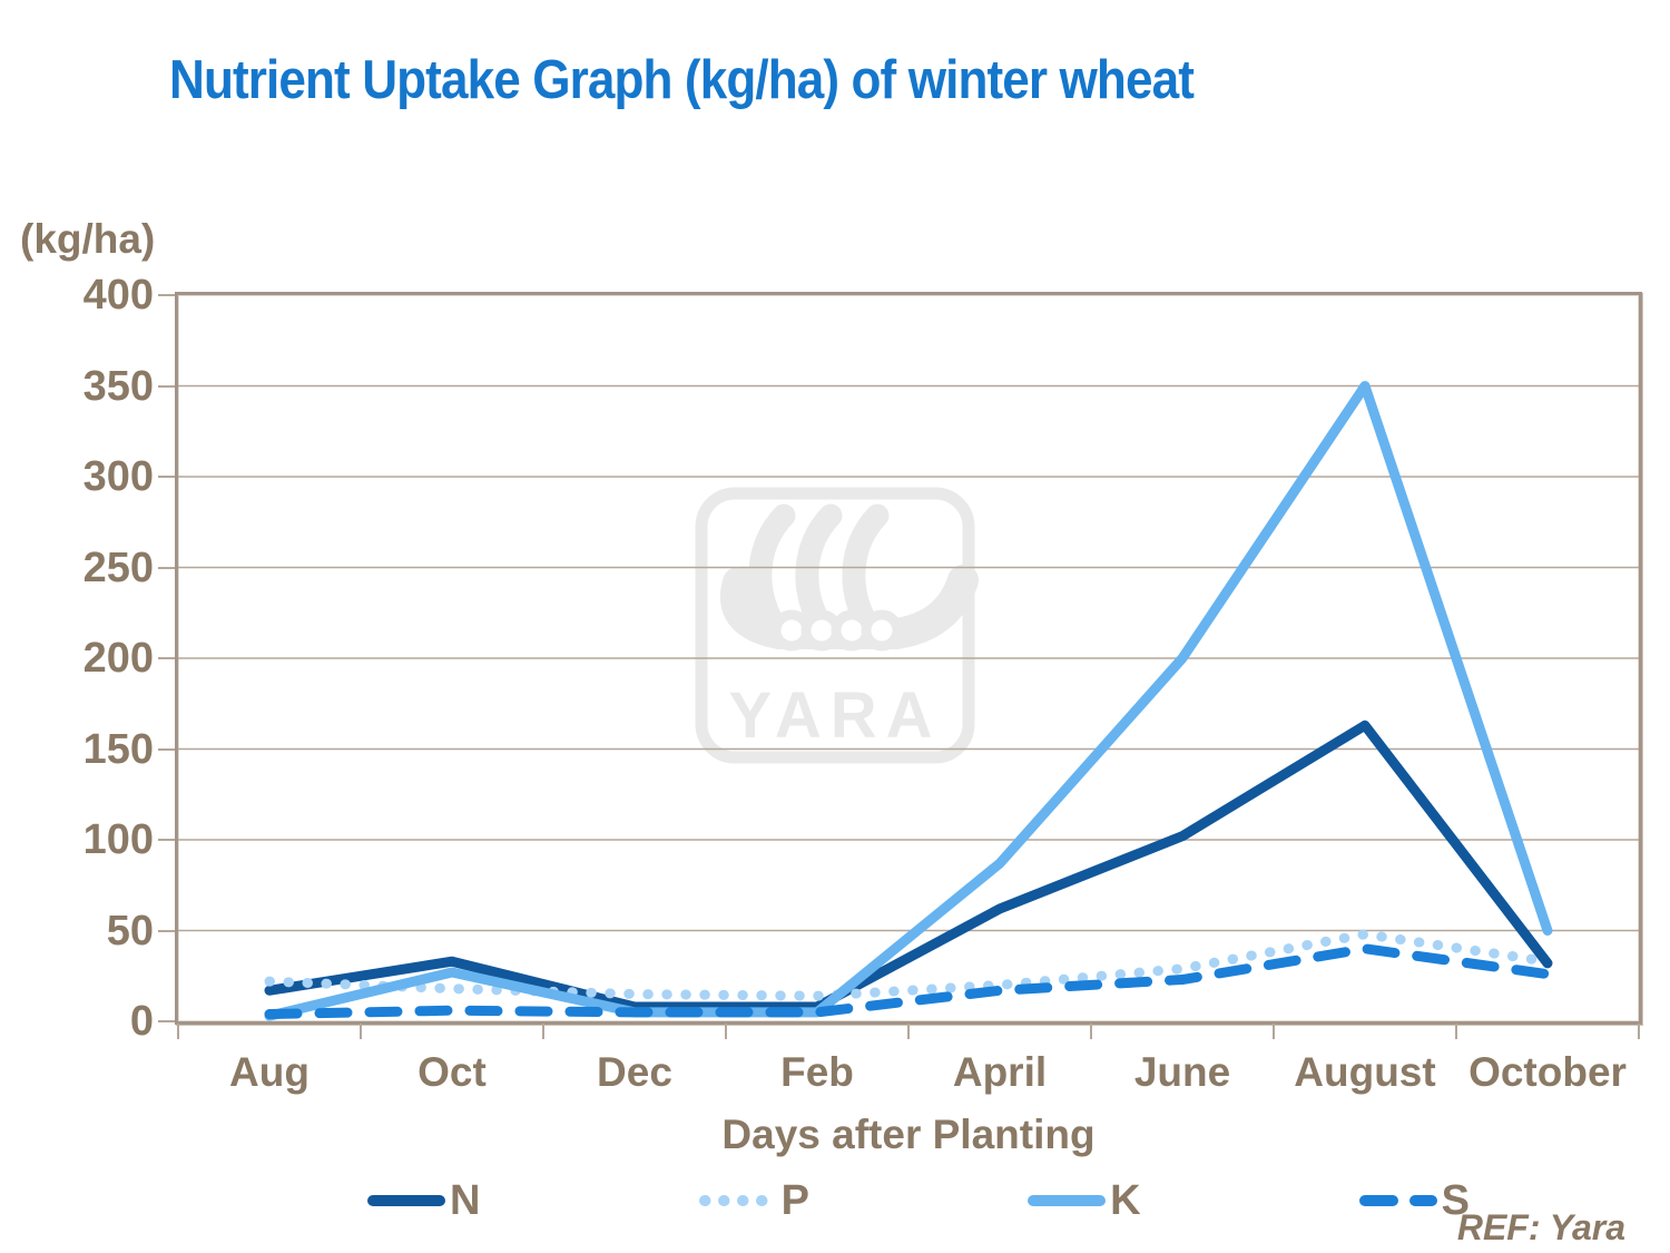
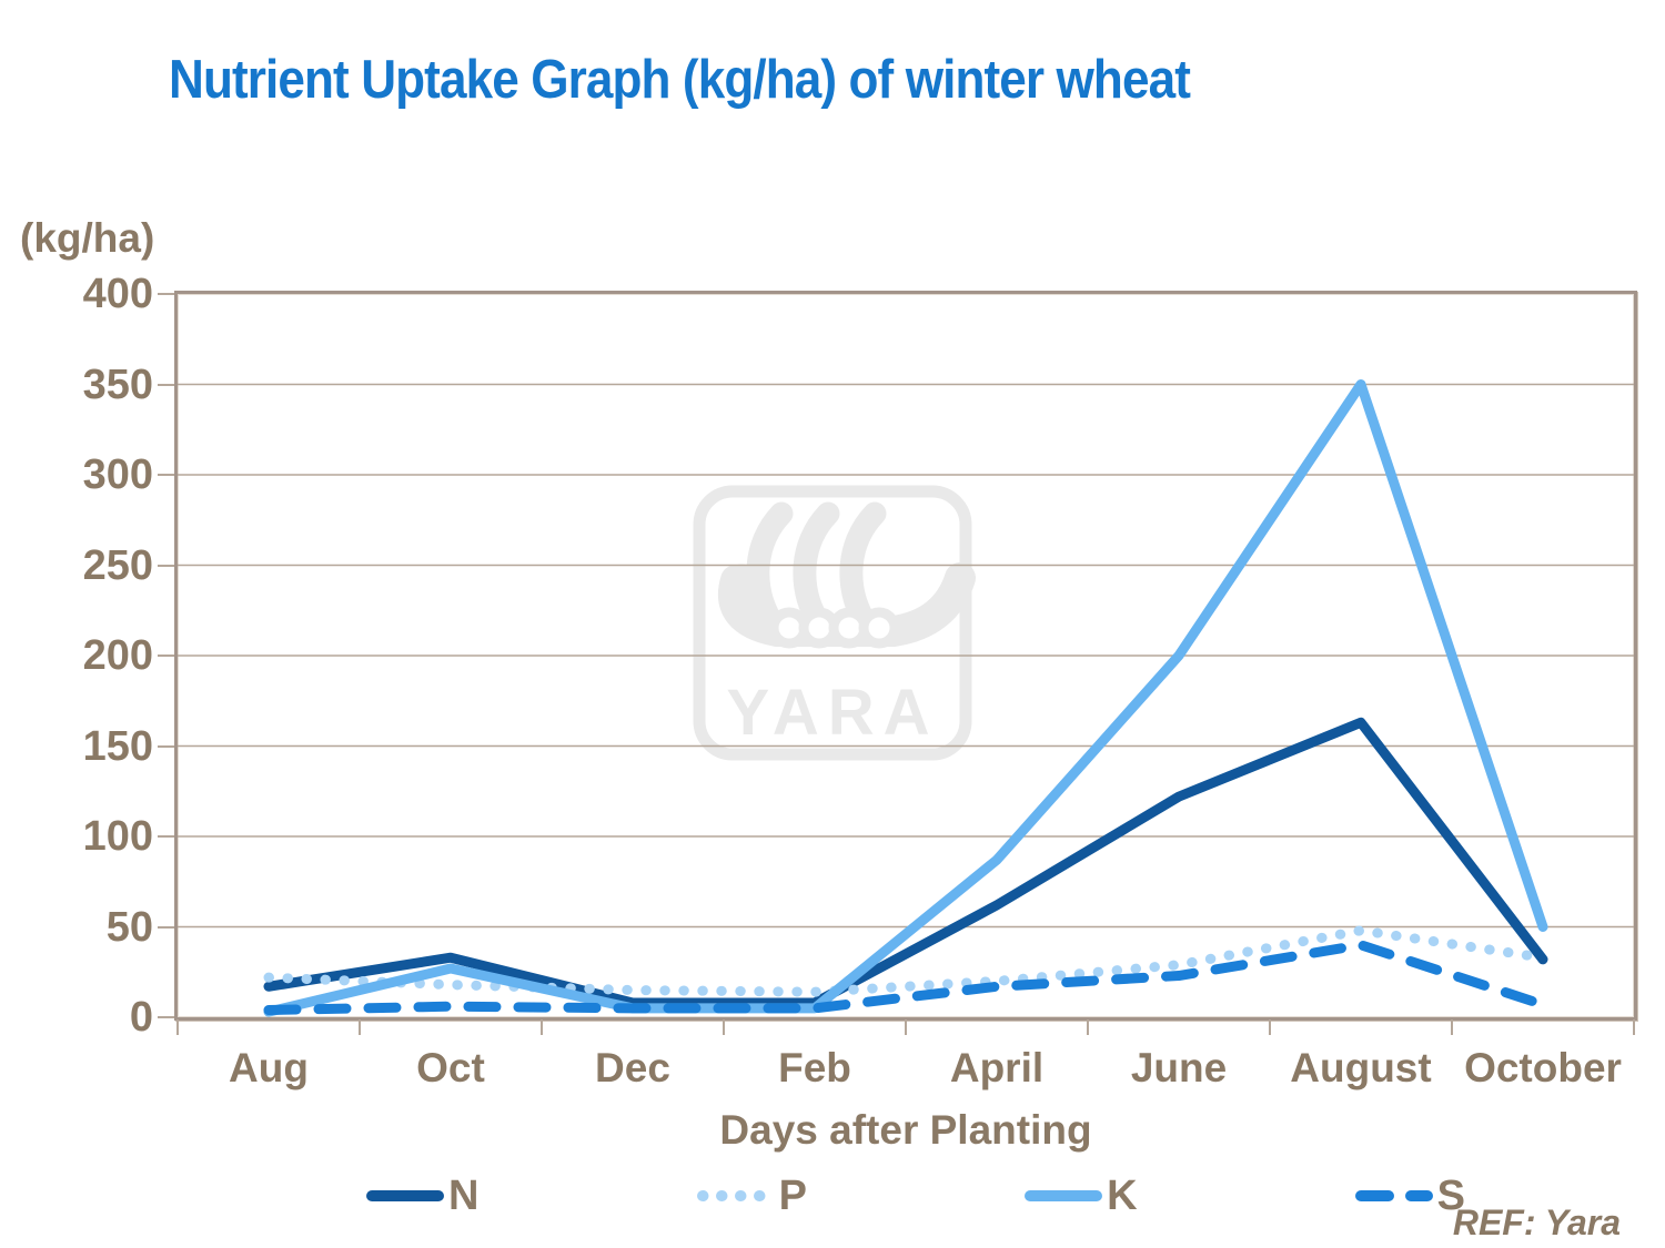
N/June: 102 -> 122
S/October: 26 -> 7
